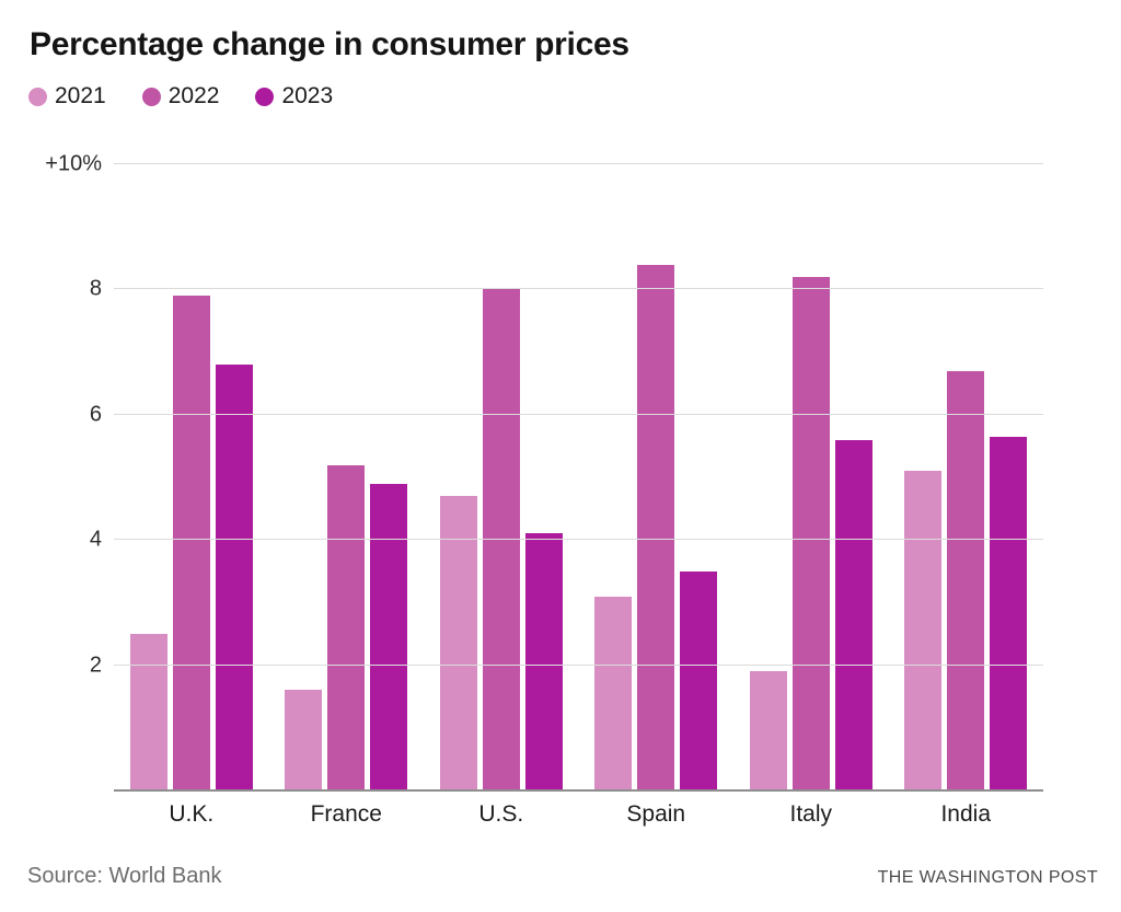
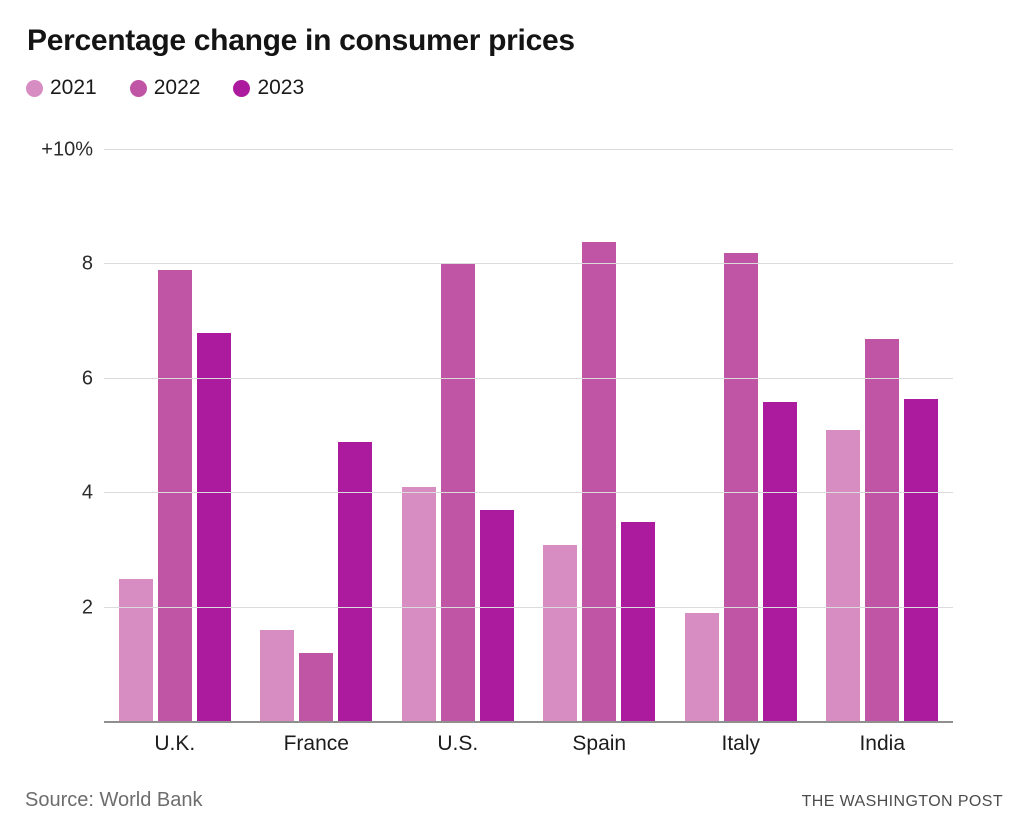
2022/France: 5.2% -> 1.2%
2021/U.S.: 4.7% -> 4.1%
2023/U.S.: 4.1% -> 3.7%
